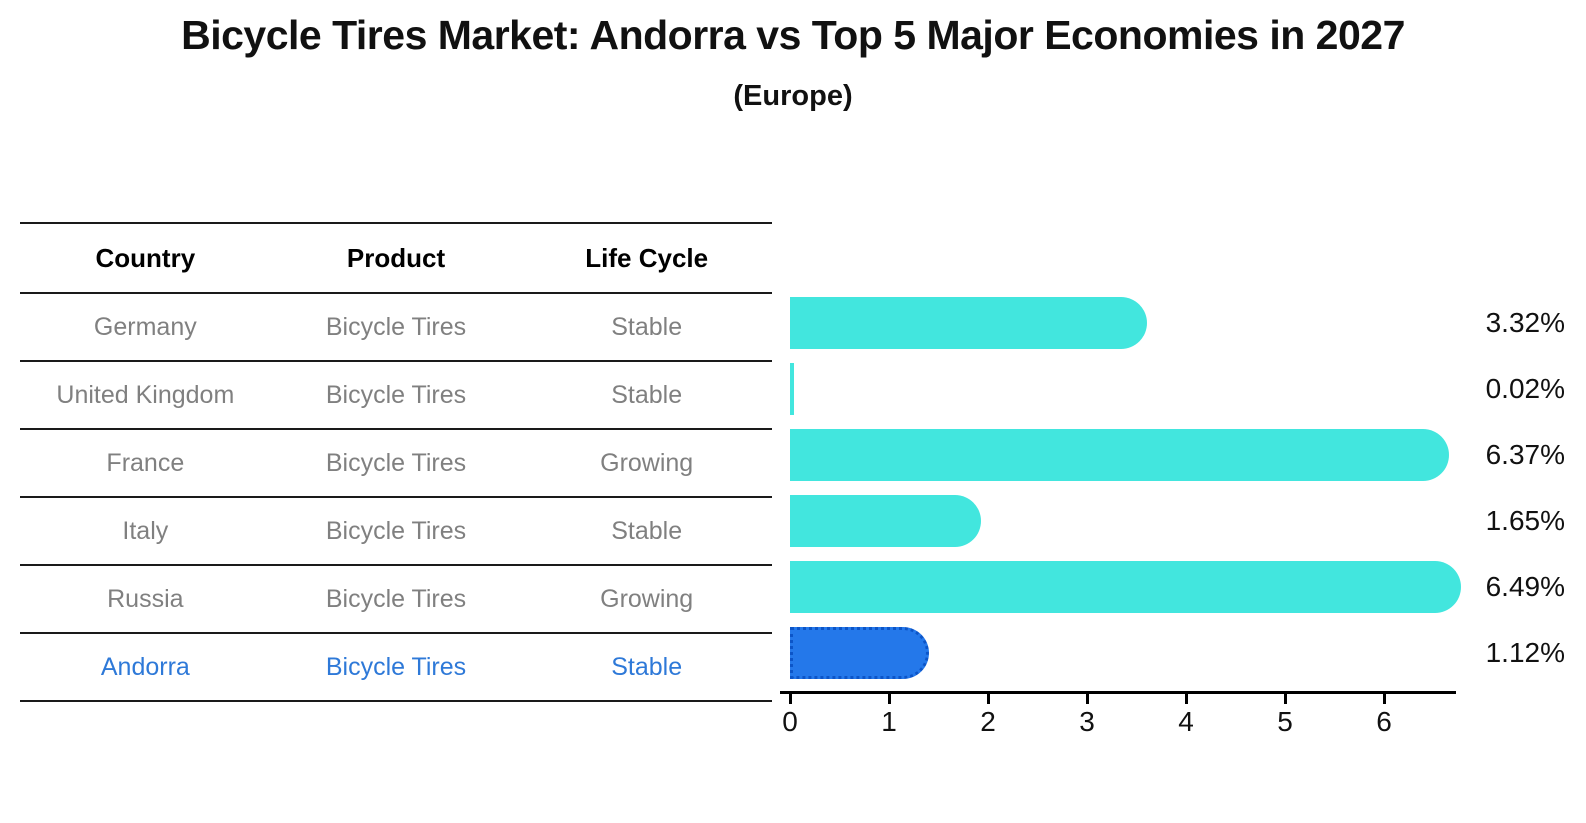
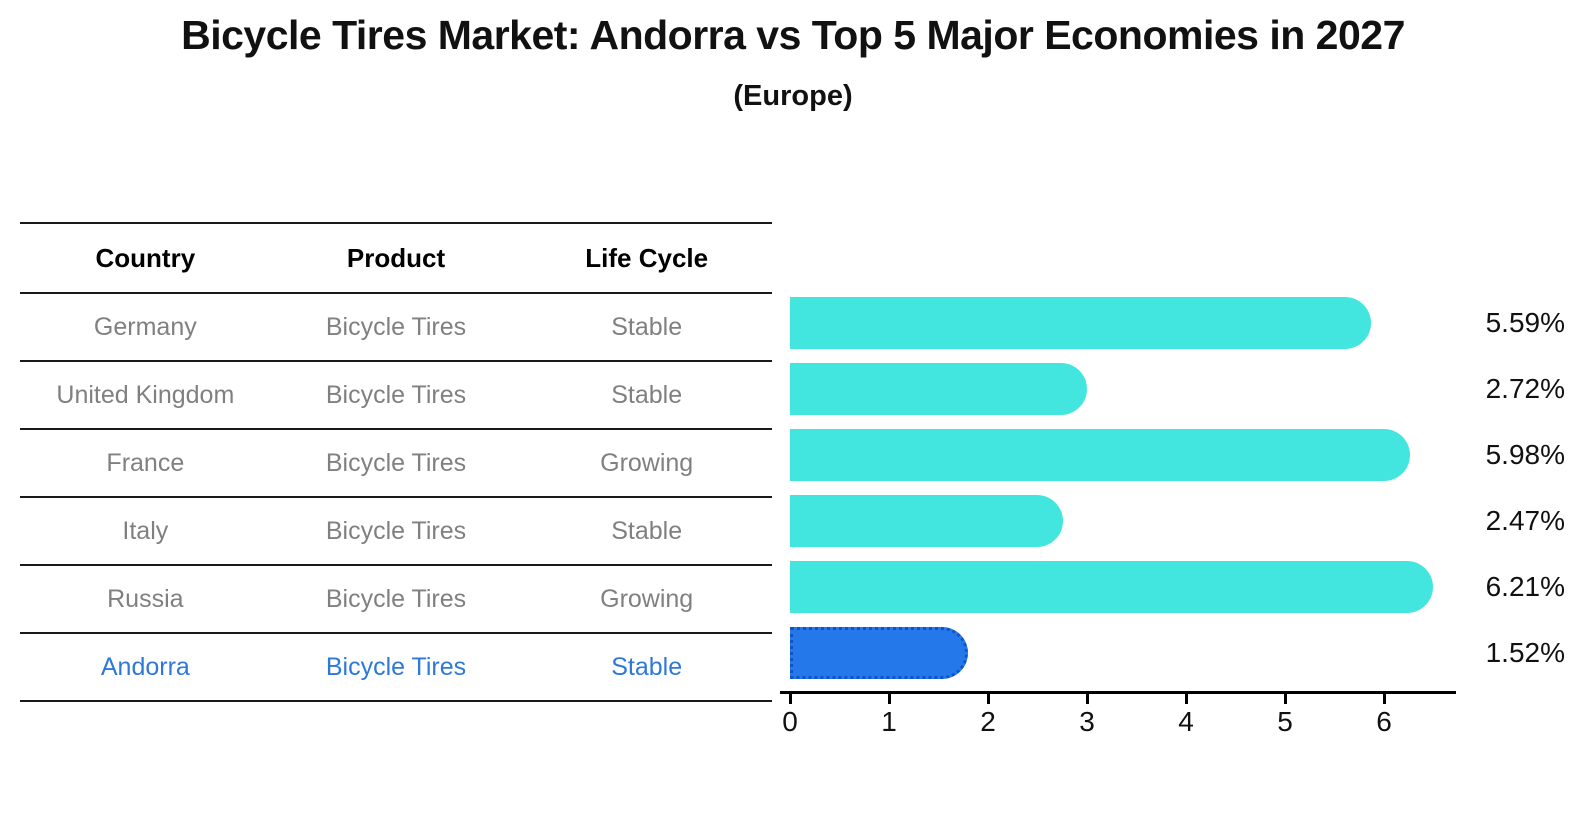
Germany: 3.32% -> 5.59%
United Kingdom: 0.02% -> 2.72%
France: 6.37% -> 5.98%
Italy: 1.65% -> 2.47%
Russia: 6.49% -> 6.21%
Andorra: 1.12% -> 1.52%
